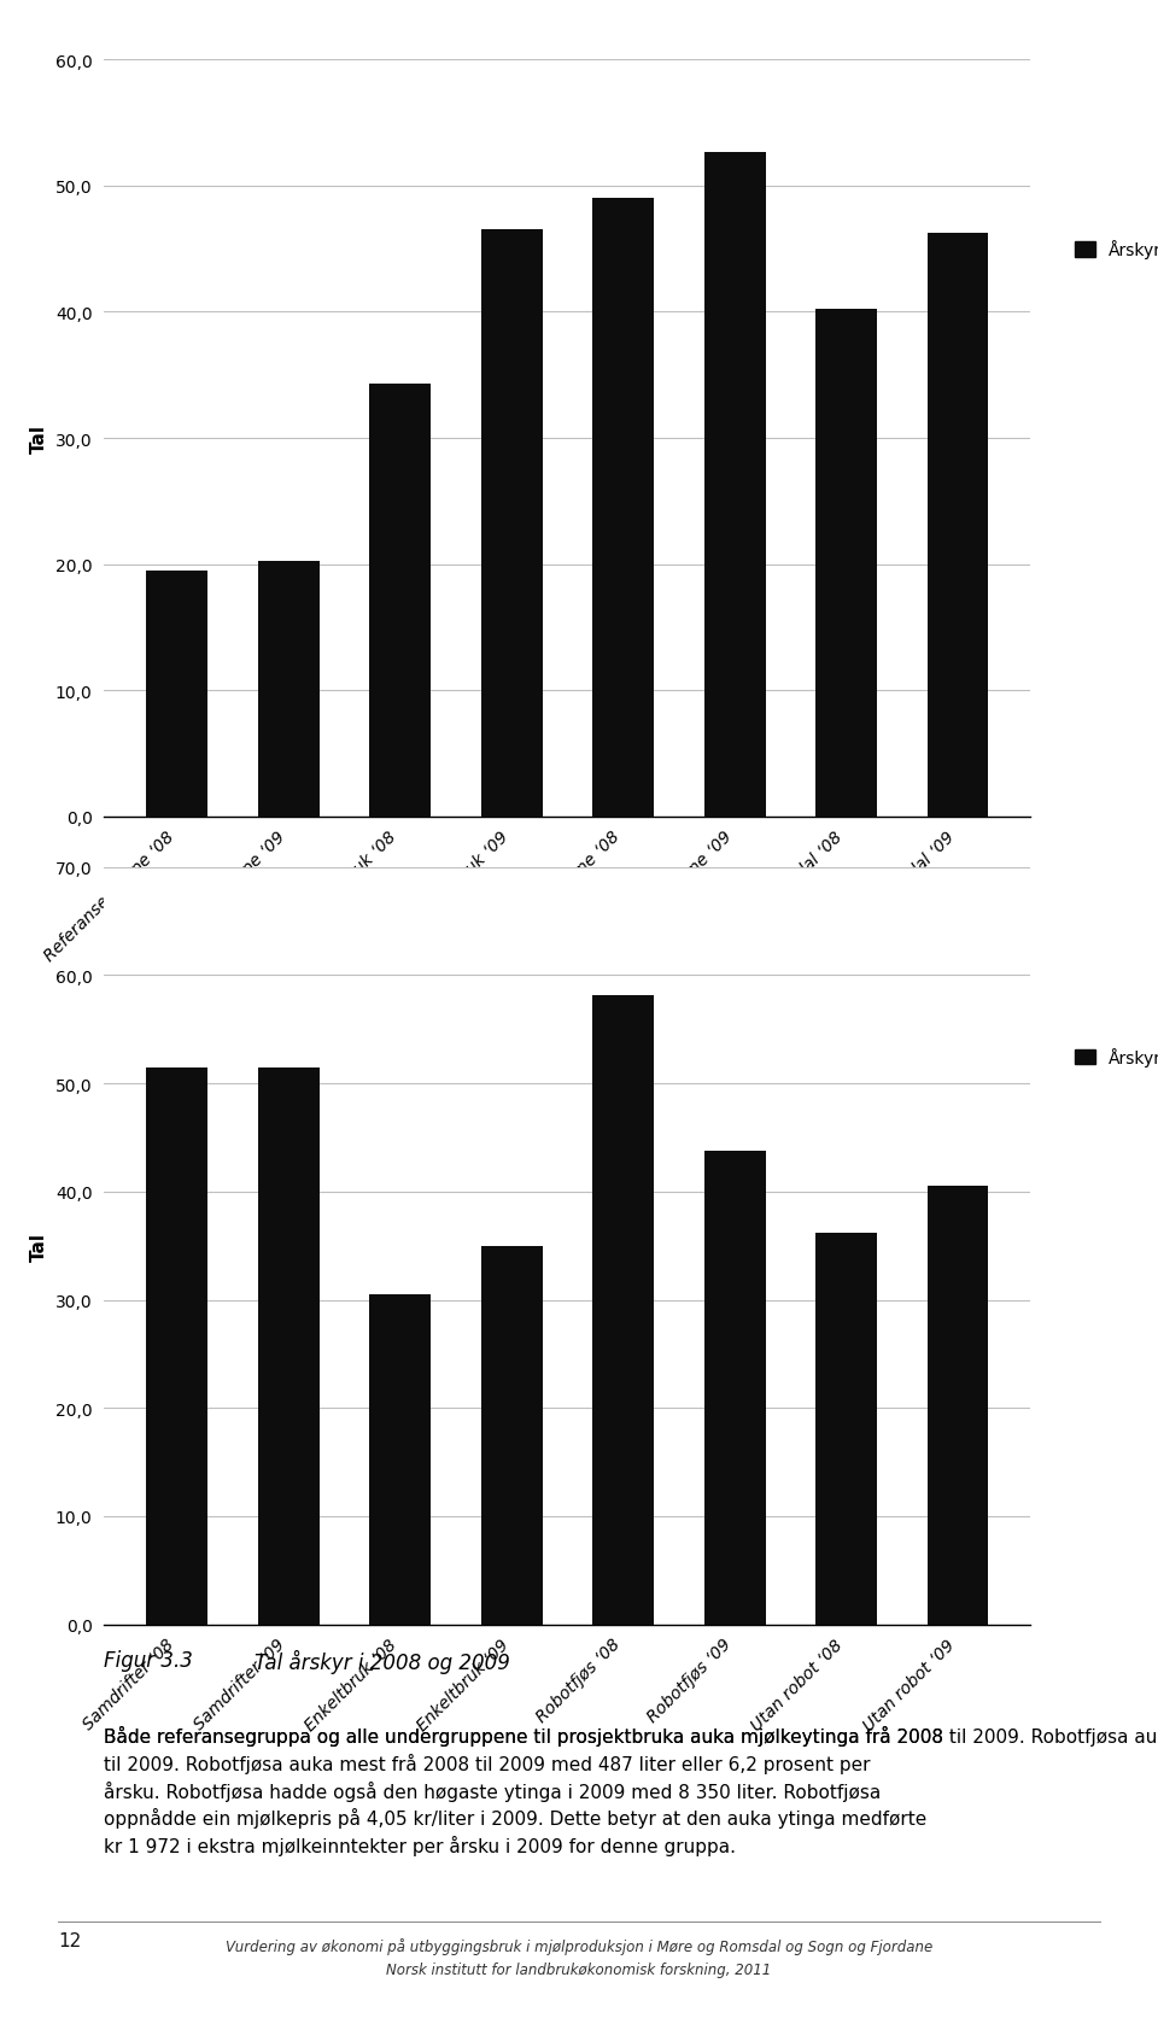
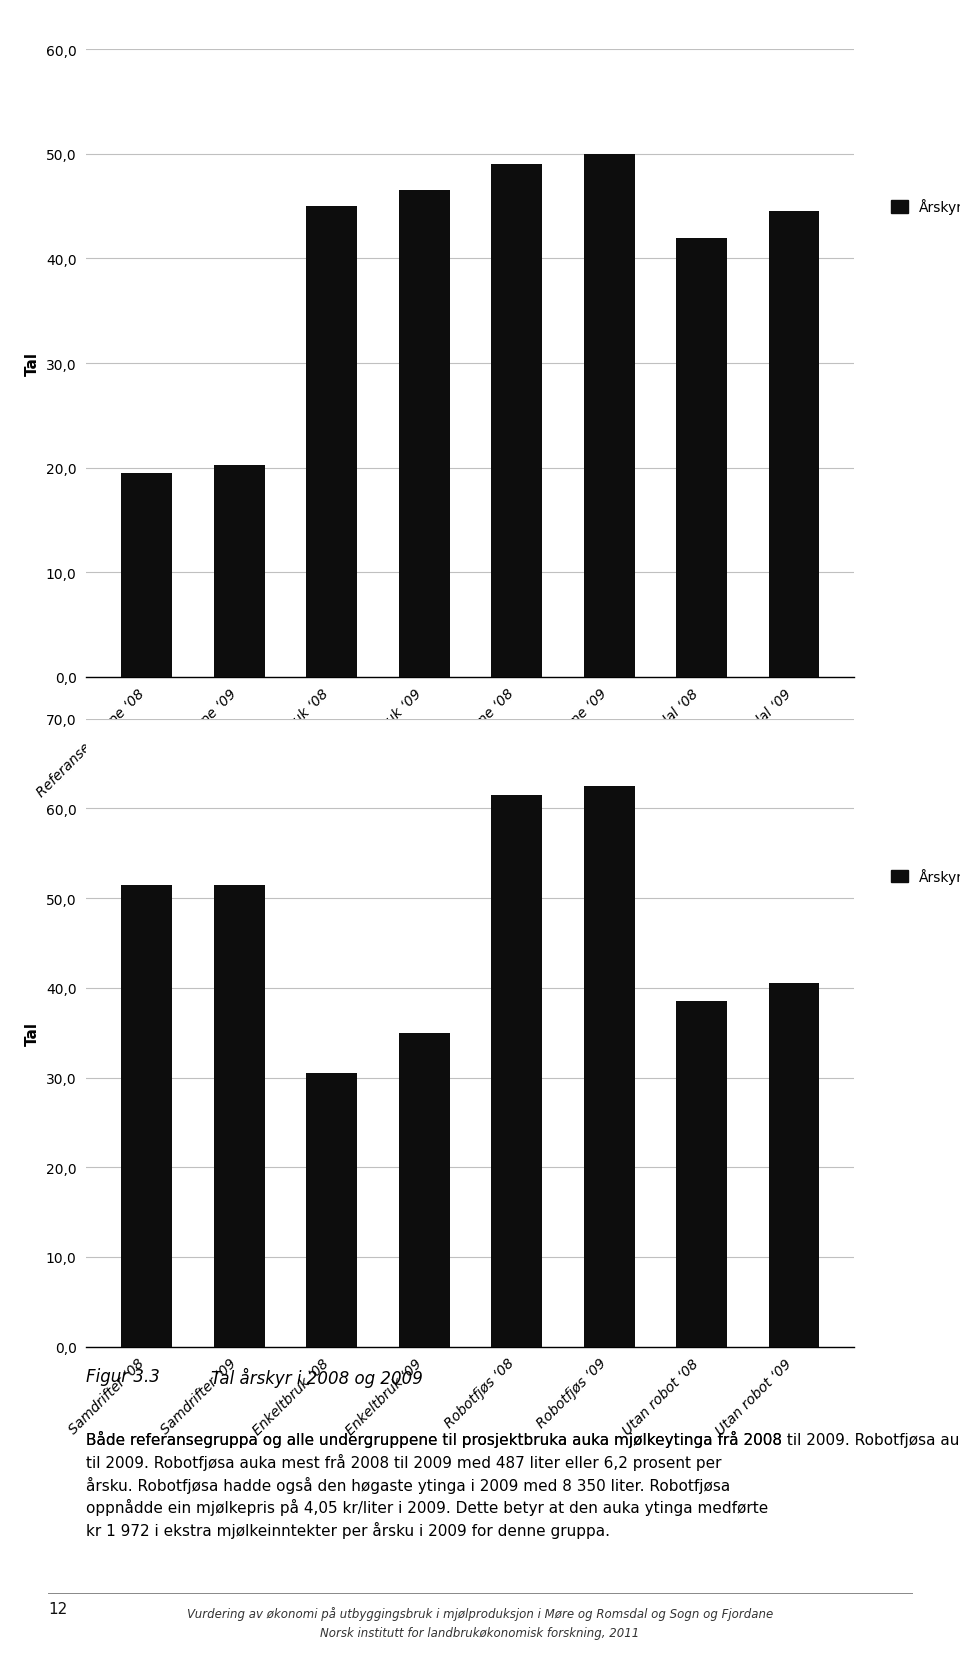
Prosjektbruk ‘08: 34,3 -> 45,0
Sogn og Fjordane ‘09: 52,7 -> 50,0
Møre og Romsdal ‘08: 40,2 -> 42,0
Møre og Romsdal ‘09: 46,3 -> 44,5
Robotfjøs ‘08: 58,2 -> 61,5
Robotfjøs ‘09: 43,8 -> 62,5
Utan robot ‘08: 36,2 -> 38,5
